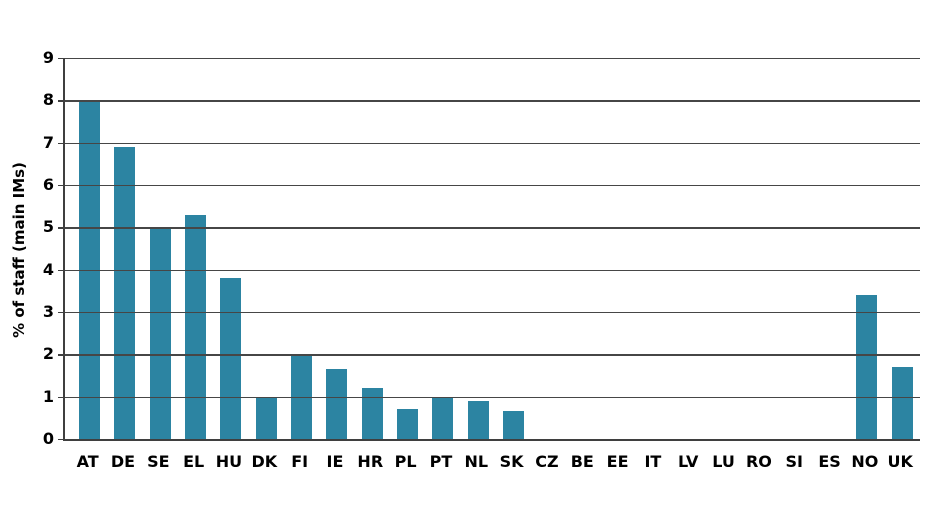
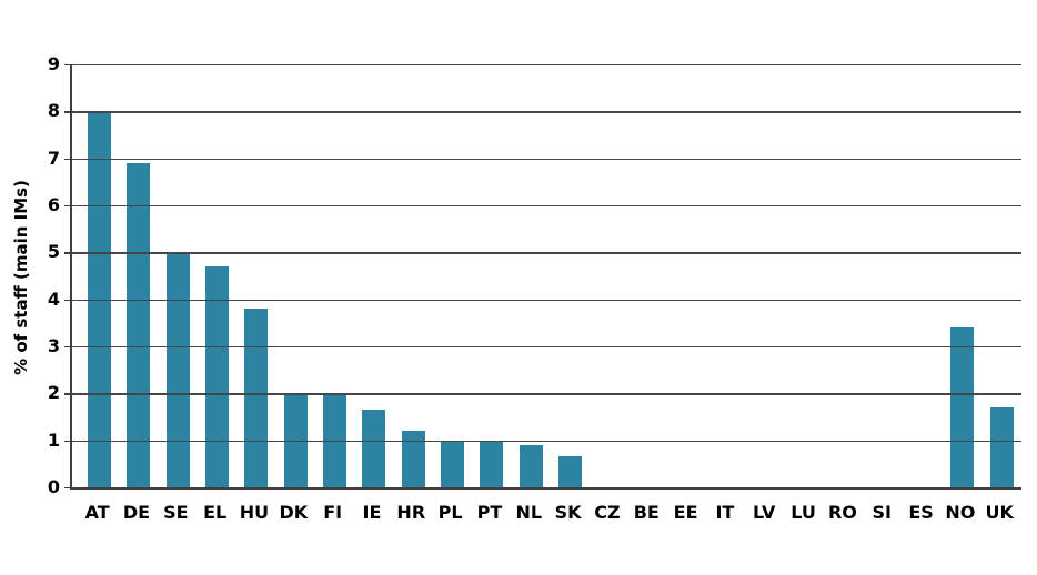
EL: 5.3 -> 4.7
DK: 1.0 -> 2.0
PL: 0.7 -> 1.0
